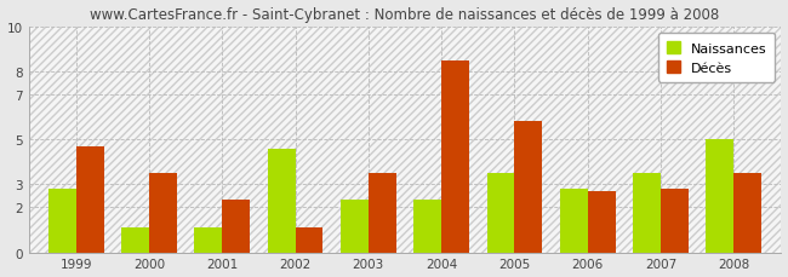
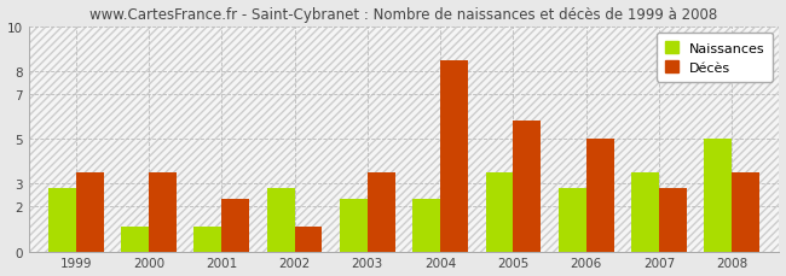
Décès/1999: 4.7 -> 3.5
Naissances/2002: 4.6 -> 2.8
Décès/2006: 2.7 -> 5.0
